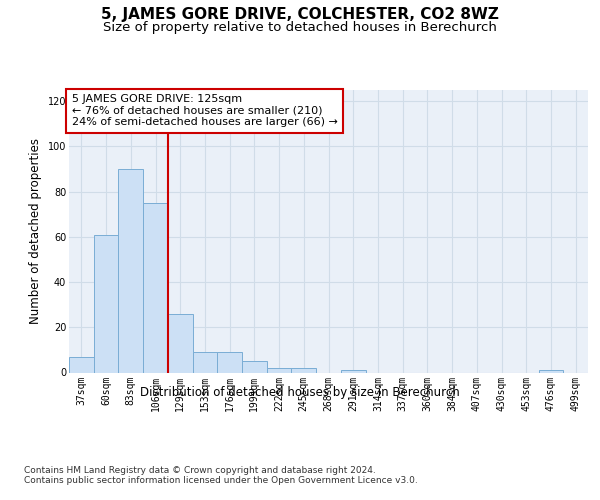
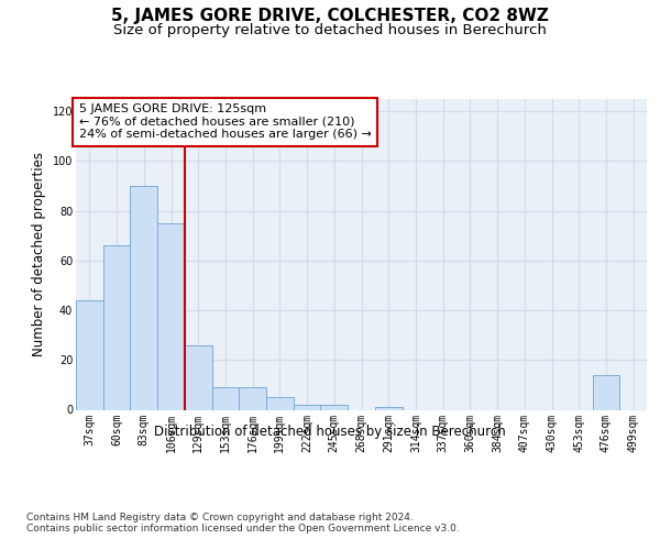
37sqm: 7 -> 44
60sqm: 61 -> 66
476sqm: 1 -> 14
